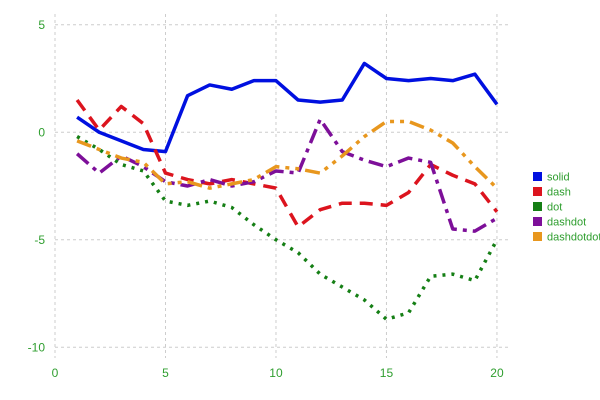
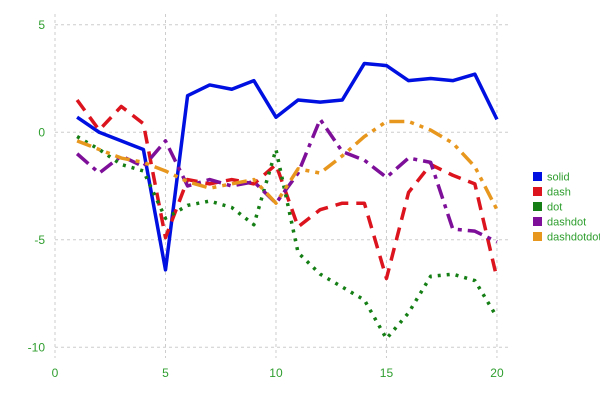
solid/5: -0.9 -> -6.4
dash/5: -1.9 -> -4.9
dot/5: -3.2 -> -4.0
dashdot/5: -2.3 -> -0.4
dashdotdot/5: -2.4 -> -1.8
solid/10: 2.4 -> 0.7
dash/10: -2.6 -> -1.5
dot/10: -5.0 -> -0.8
dashdot/10: -1.8 -> -3.3
dashdotdot/10: -1.6 -> -3.3
solid/15: 2.5 -> 3.1
dash/15: -3.4 -> -6.8
dot/15: -8.7 -> -9.6
dashdot/15: -1.6 -> -2.1
solid/20: 1.3 -> 0.6
dash/20: -3.7 -> -6.8
dot/20: -5.0 -> -8.6
dashdot/20: -4.0 -> -5.1
dashdotdot/20: -2.6 -> -3.6
